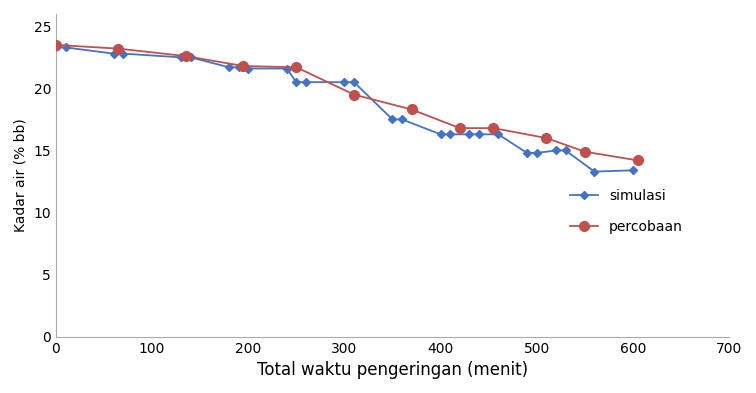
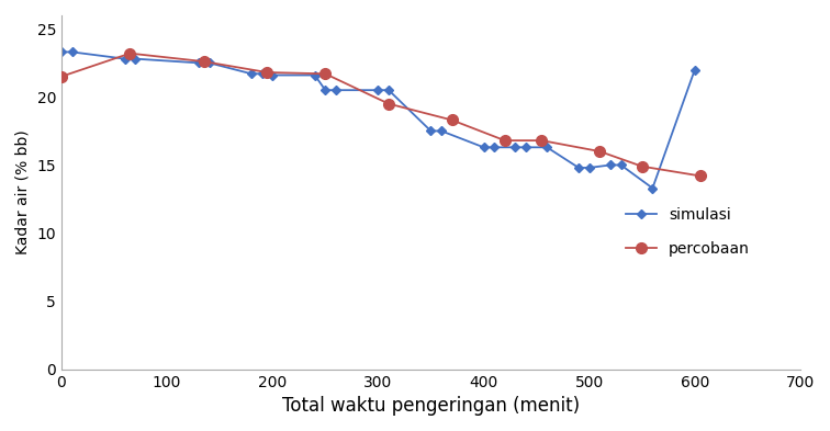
percobaan/0: 23.5 -> 21.5
simulasi/600: 13.4 -> 22.0
